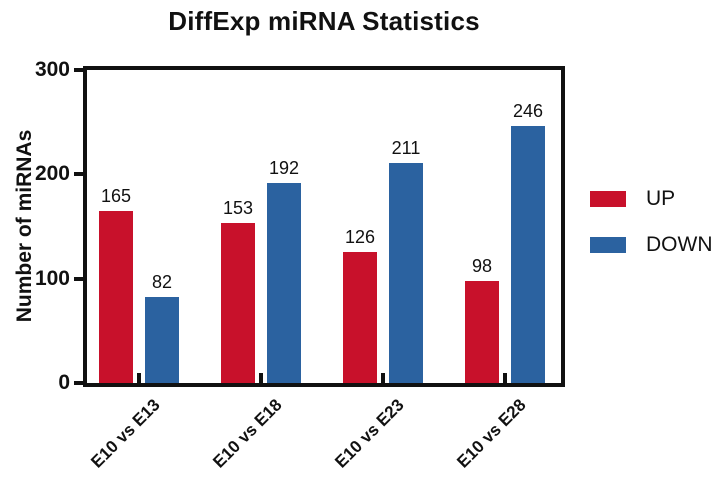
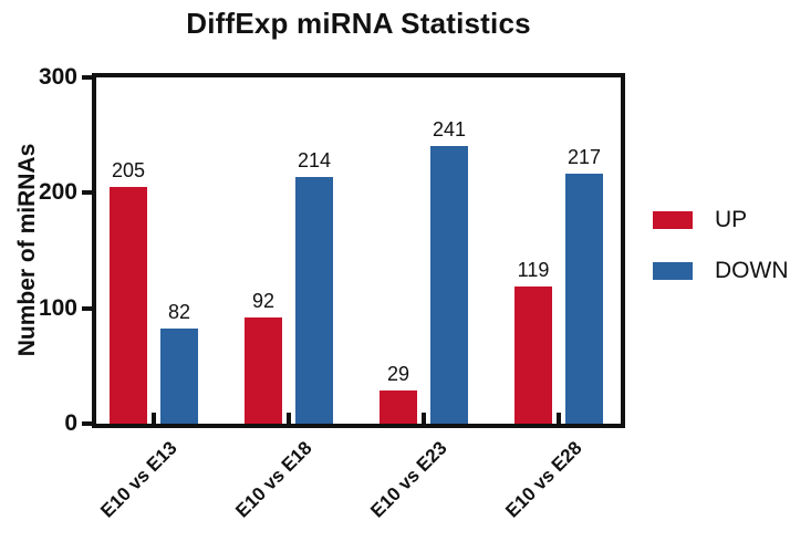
UP/E10 vs E13: 165 -> 205
UP/E10 vs E18: 153 -> 92
DOWN/E10 vs E18: 192 -> 214
UP/E10 vs E23: 126 -> 29
DOWN/E10 vs E23: 211 -> 241
UP/E10 vs E28: 98 -> 119
DOWN/E10 vs E28: 246 -> 217
